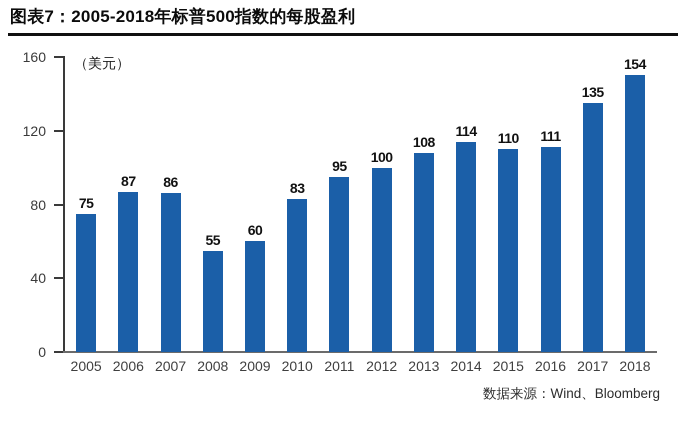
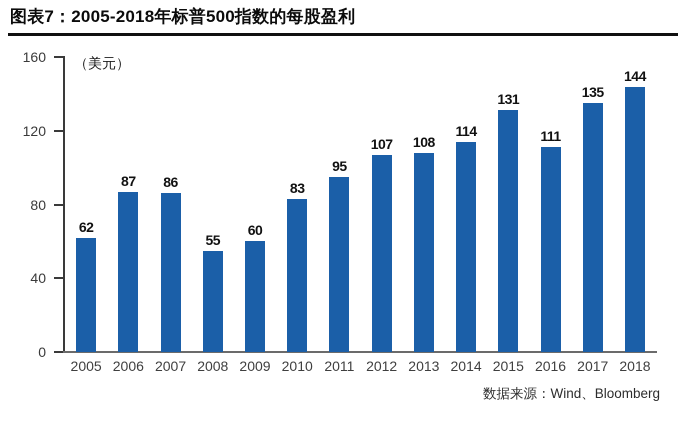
2005: 75 -> 62
2012: 100 -> 107
2015: 110 -> 131
2018: 154 -> 144
